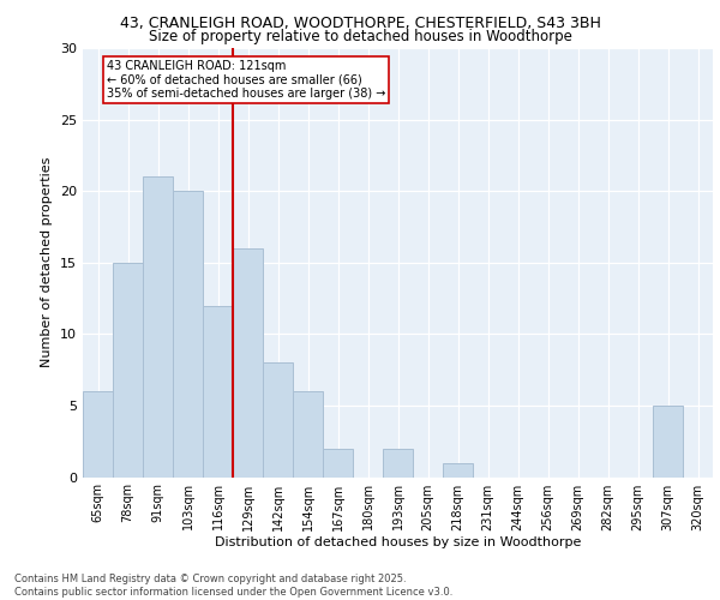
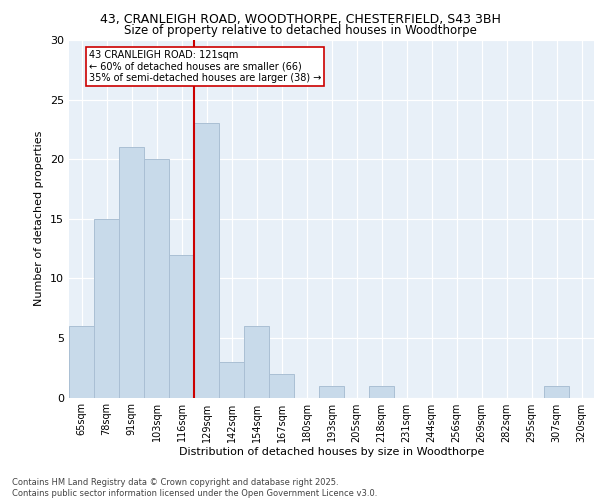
129sqm: 16 -> 23
142sqm: 8 -> 3
193sqm: 2 -> 1
307sqm: 5 -> 1
